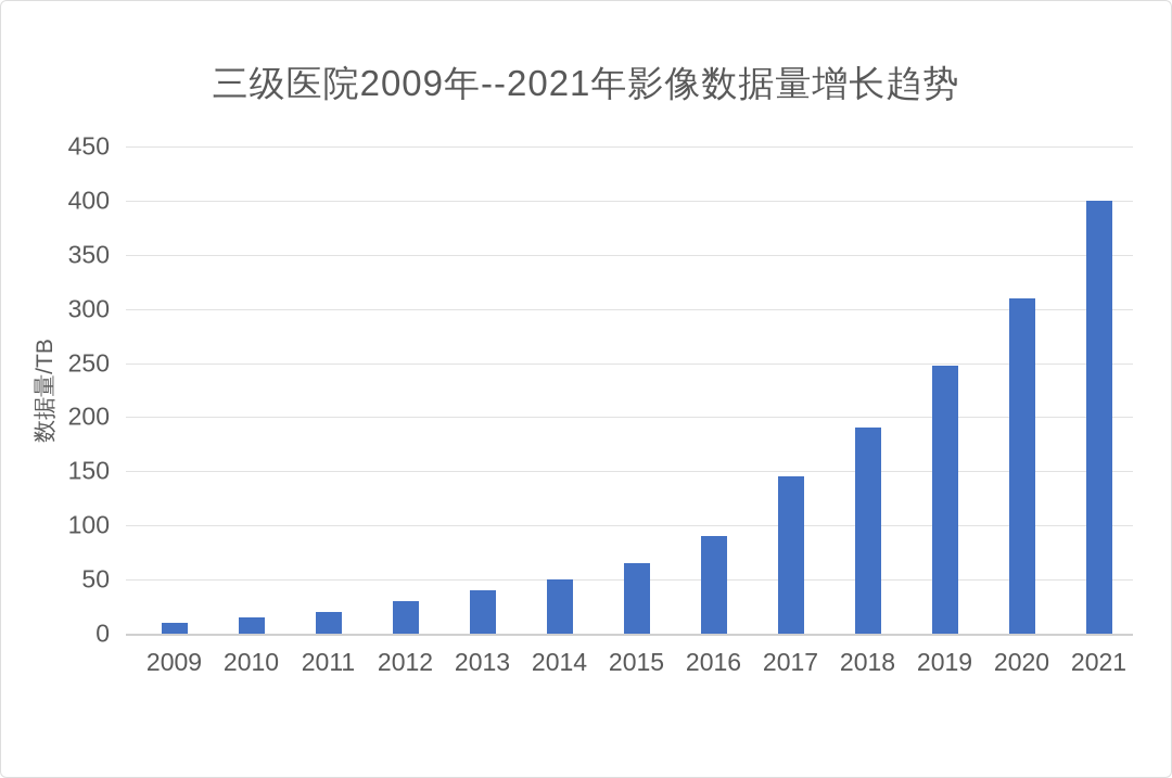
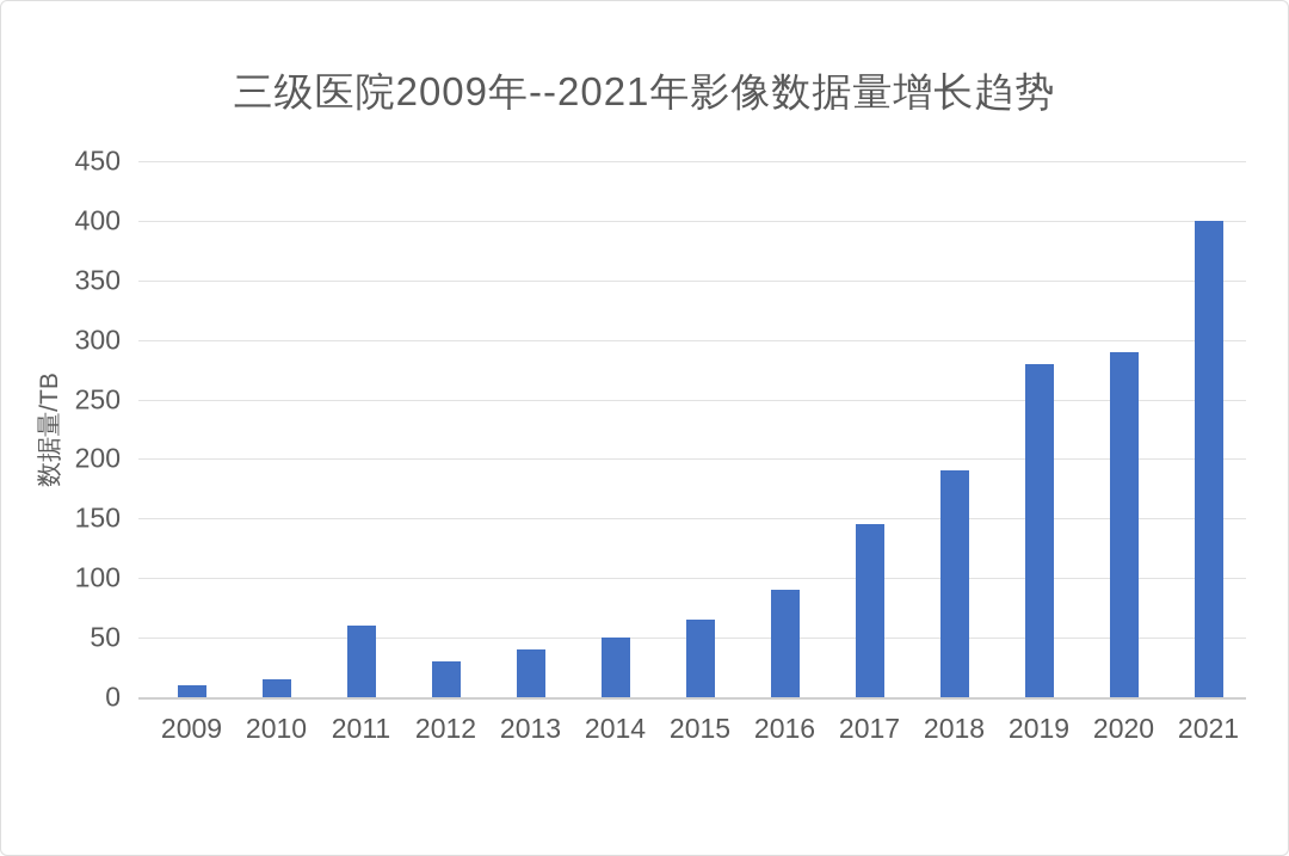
2011: 20 -> 60
2019: 250 -> 280
2020: 310 -> 290
